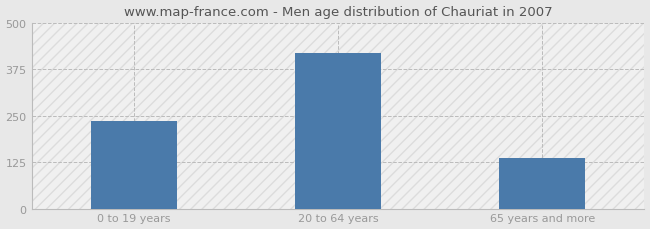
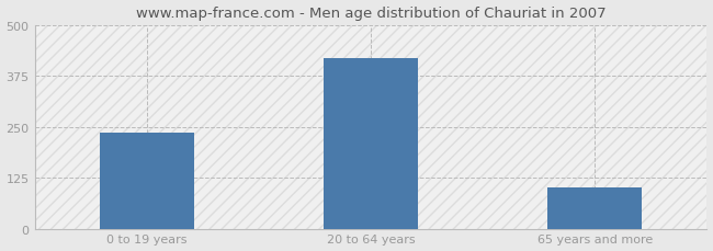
65 years and more: 135 -> 100
